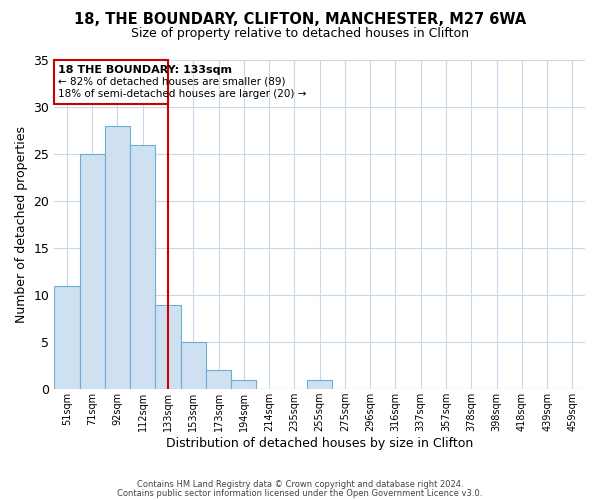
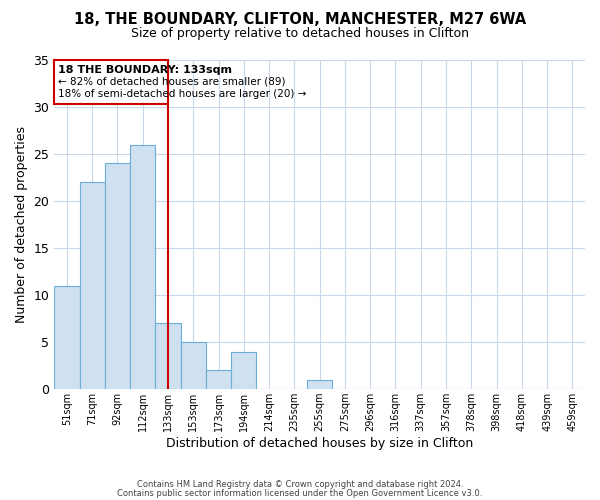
71sqm: 25 -> 22
92sqm: 28 -> 24
133sqm: 9 -> 7
194sqm: 1 -> 4
